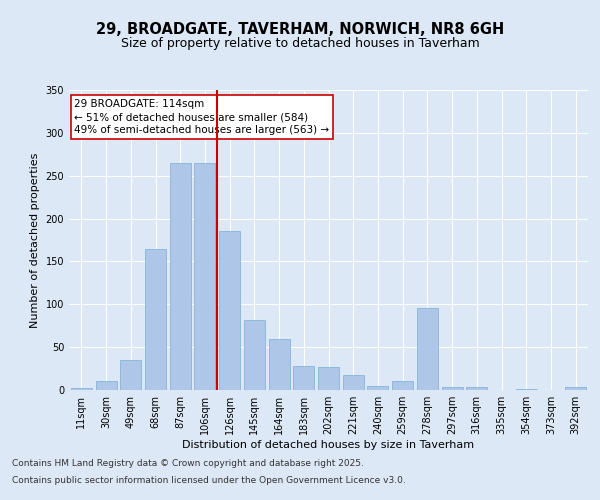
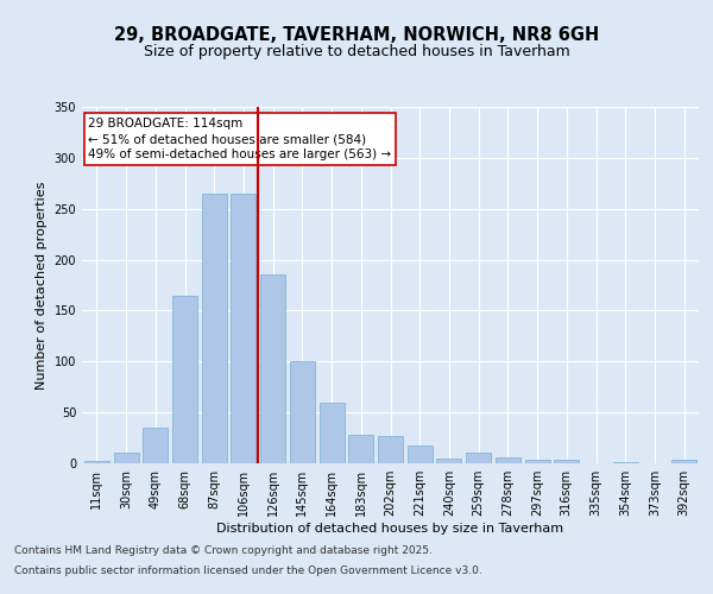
145sqm: 82 -> 100
278sqm: 96 -> 6
